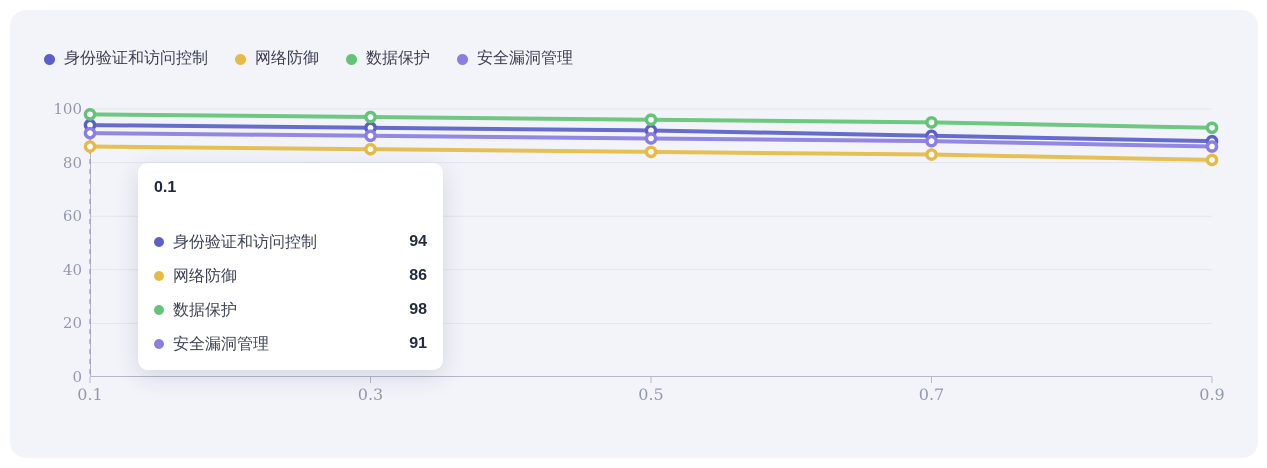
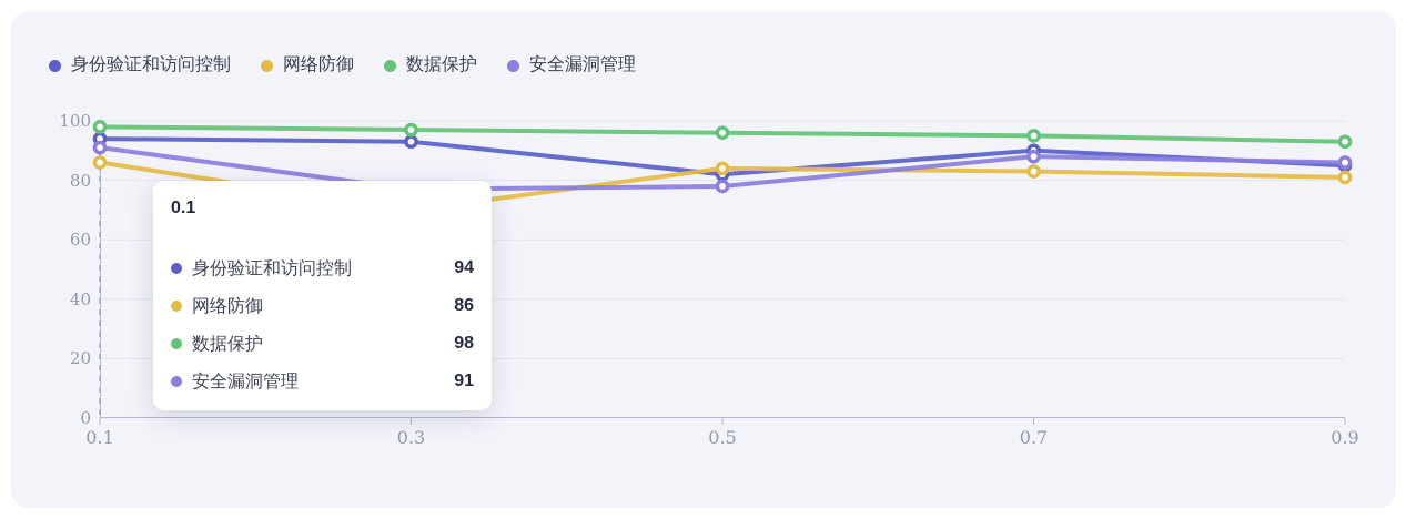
网络防御/0.3: 85 -> 70
安全漏洞管理/0.3: 90 -> 77
身份验证和访问控制/0.5: 92 -> 82
安全漏洞管理/0.5: 89 -> 78
身份验证和访问控制/0.9: 88 -> 85
